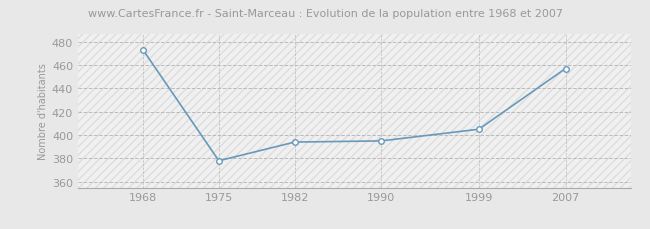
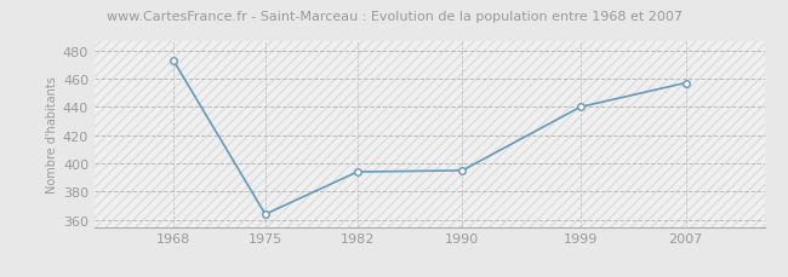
1975: 378 -> 364
1999: 405 -> 440
